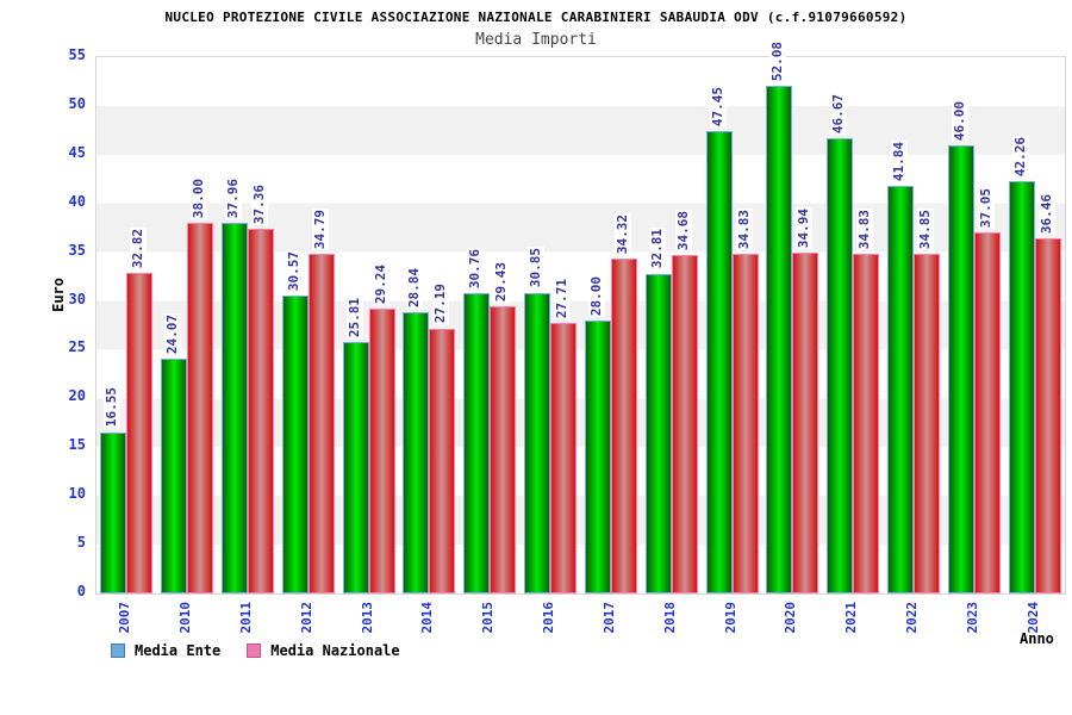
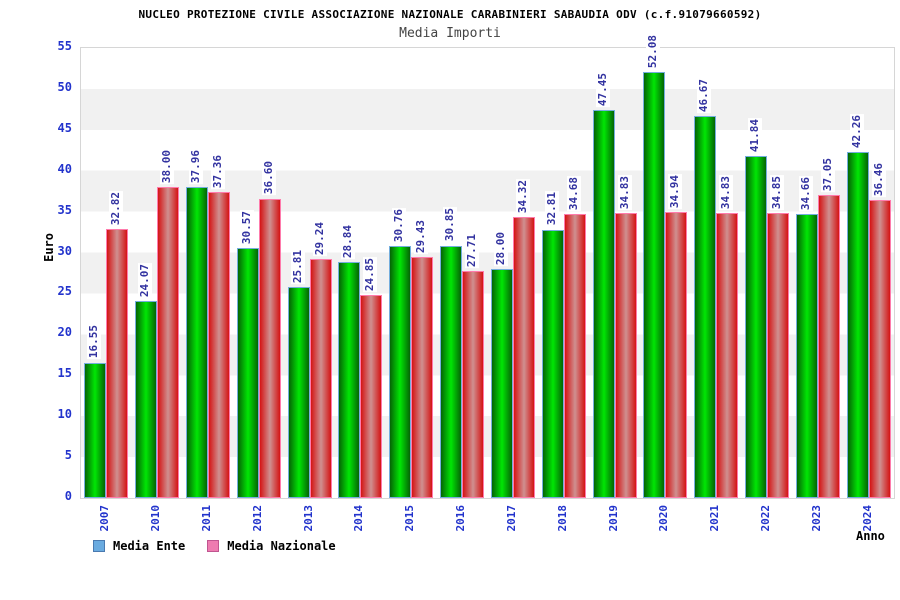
Media Nazionale/2012: 34.79 -> 36.60
Media Nazionale/2014: 27.19 -> 24.85
Media Ente/2023: 46.00 -> 34.66
